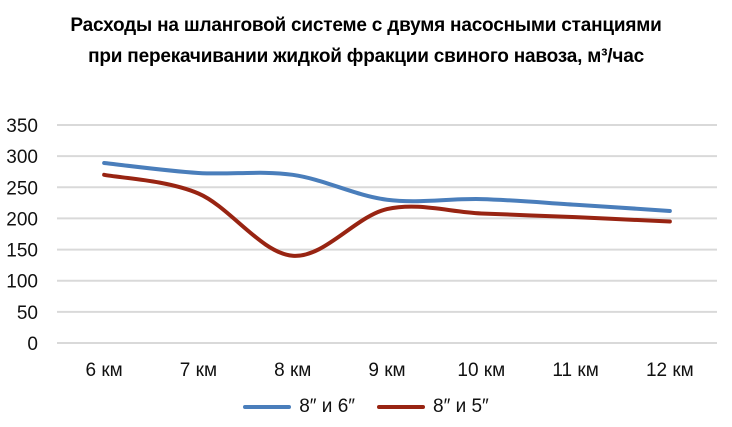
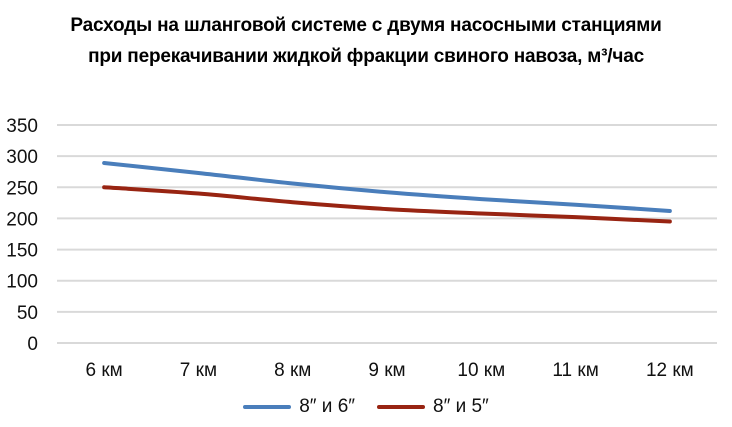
8″ и 5″/6 км: 270 -> 250
8″ и 6″/8 км: 270 -> 260
8″ и 5″/8 км: 140 -> 230
8″ и 6″/9 км: 230 -> 240
